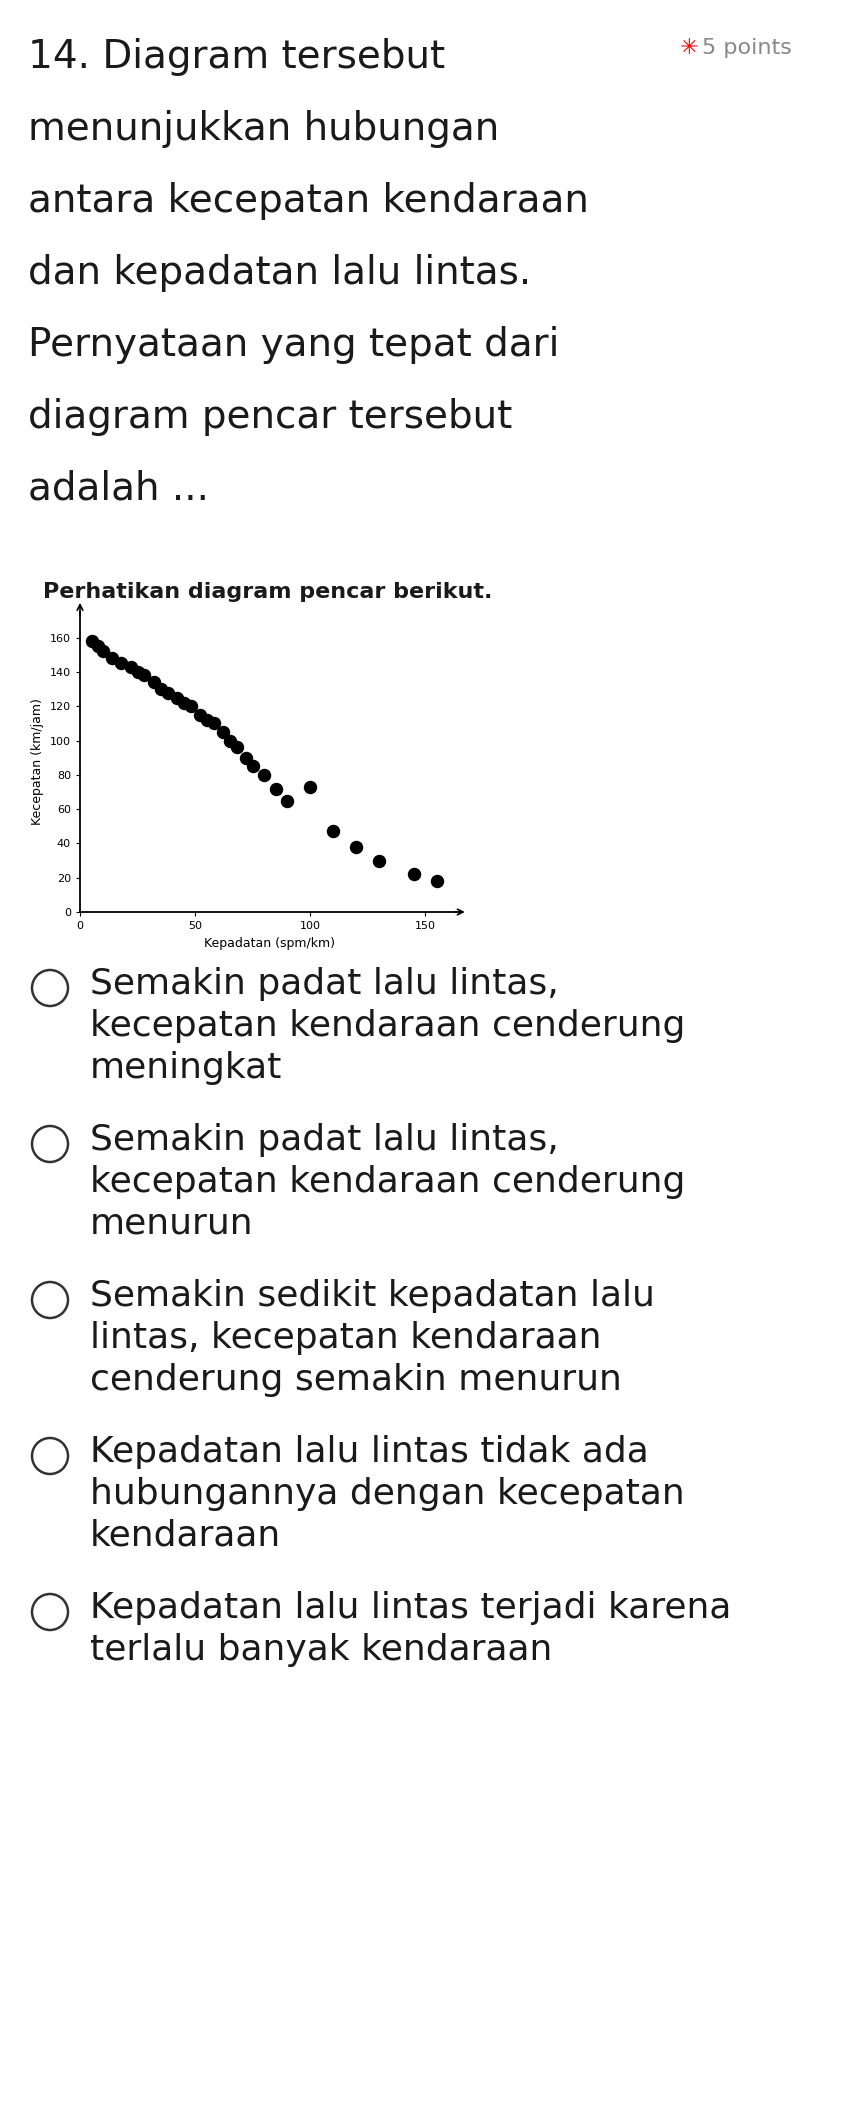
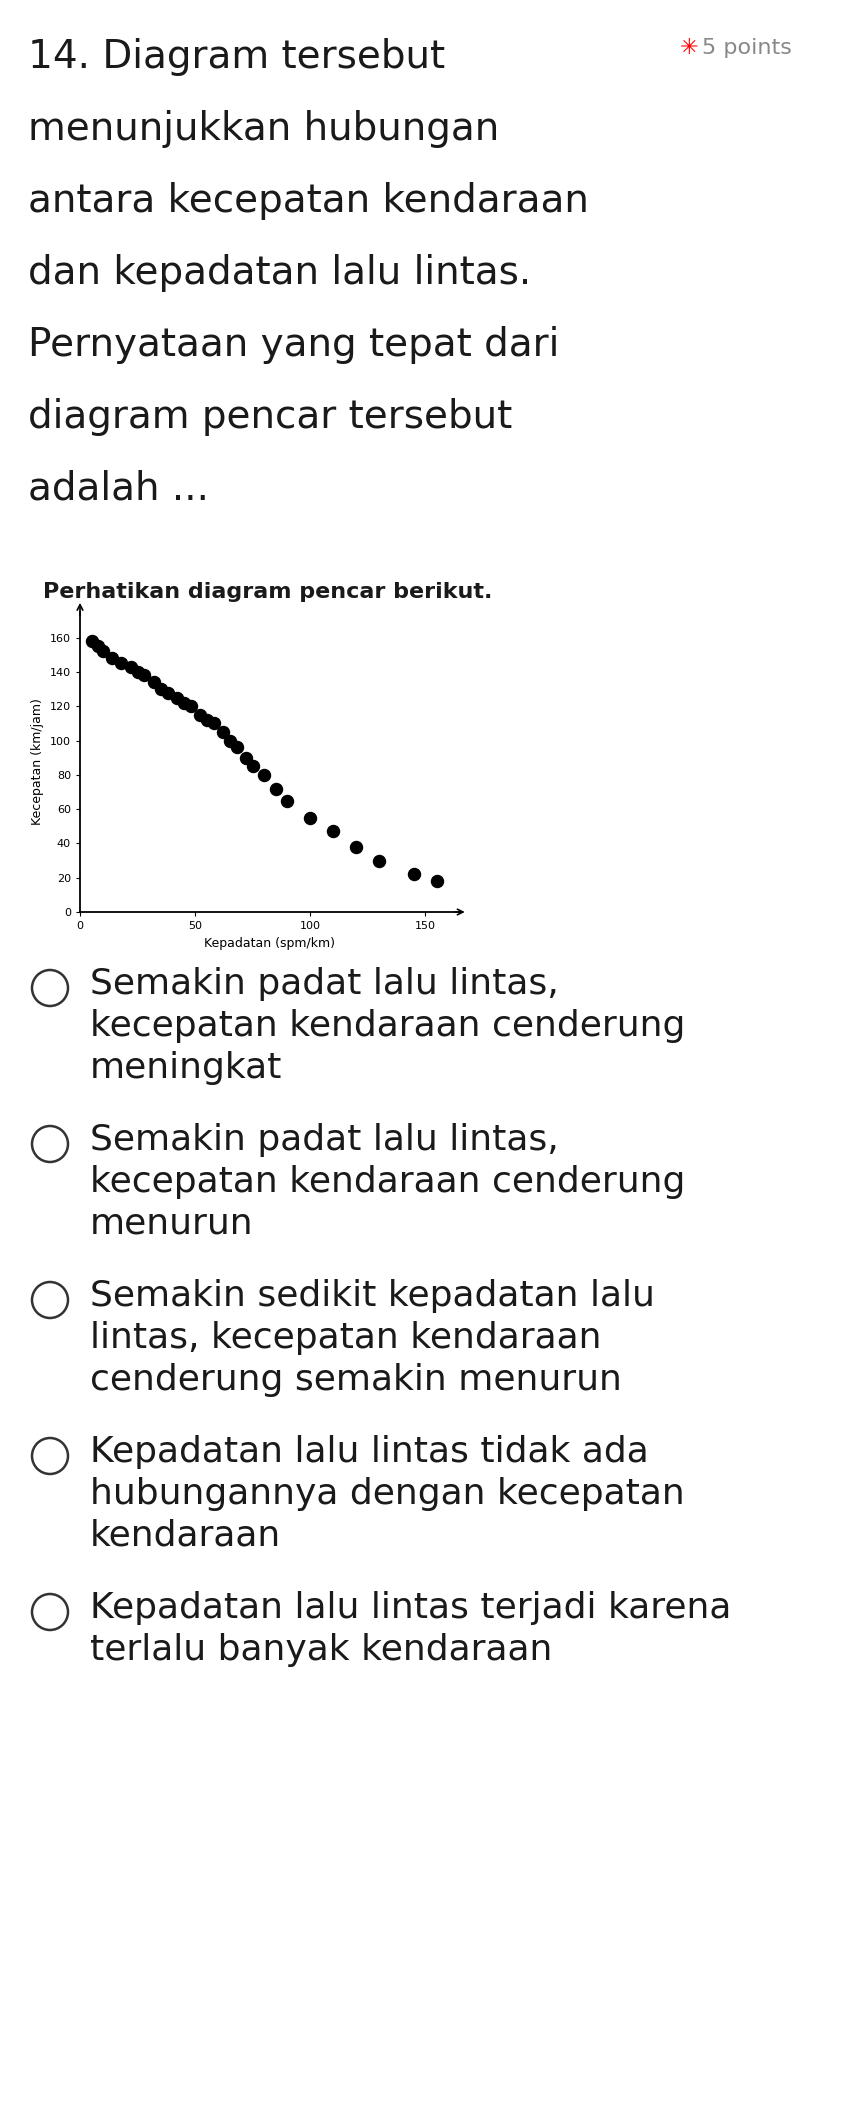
100: 73 -> 55
